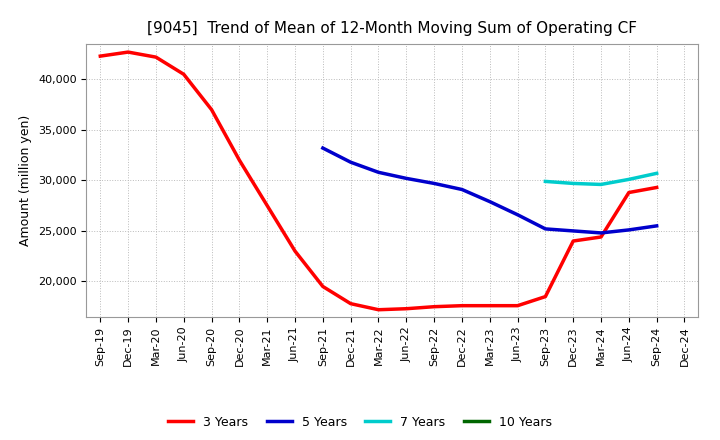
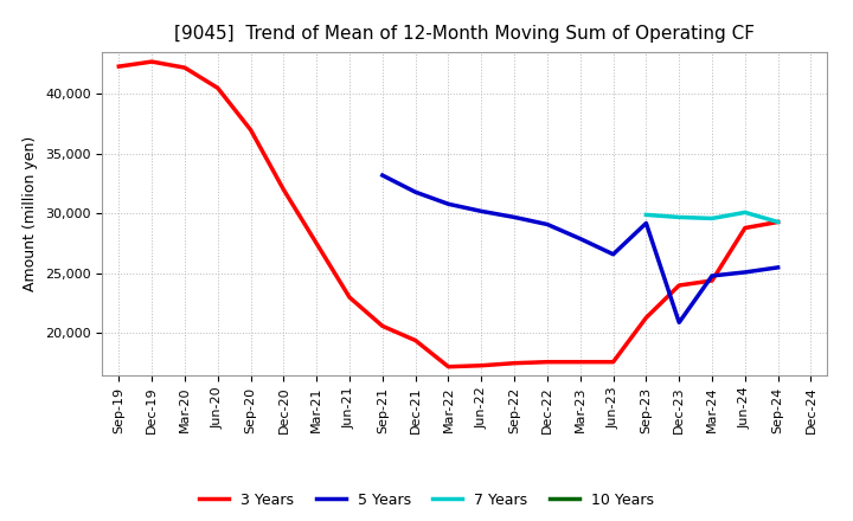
3 Years/Sep-21: 19,500 -> 20,600
3 Years/Dec-21: 17,800 -> 19,400
3 Years/Sep-23: 18,500 -> 21,300
5 Years/Sep-23: 25,200 -> 29,200
5 Years/Dec-23: 25,000 -> 20,900
7 Years/Sep-24: 30,700 -> 29,300
